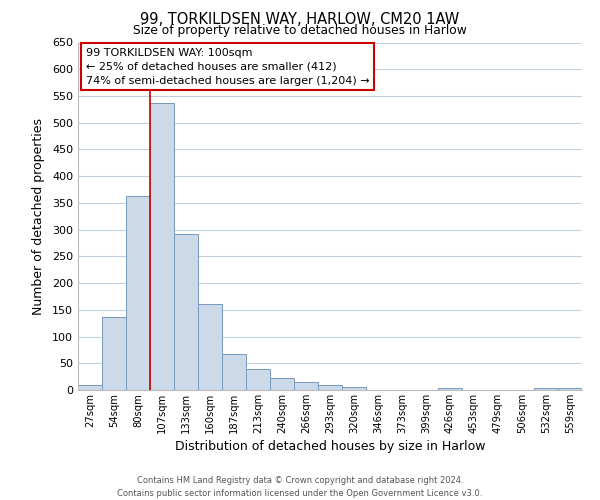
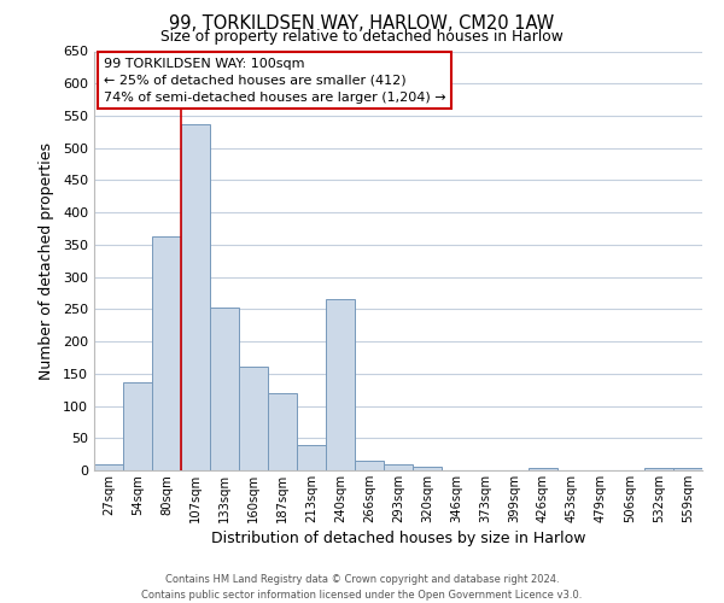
133sqm: 292 -> 252
187sqm: 67 -> 120
240sqm: 22 -> 266
